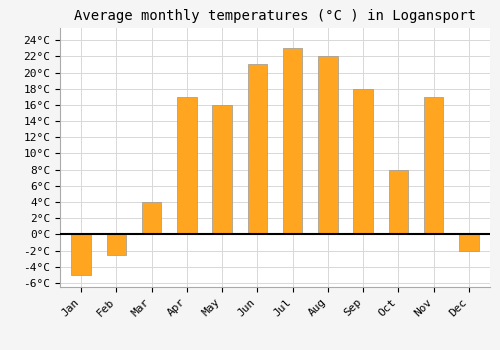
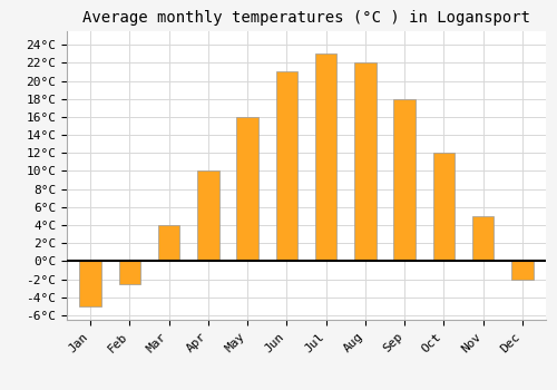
Apr: 17.0°C -> 10.0°C
Oct: 8.0°C -> 12.0°C
Nov: 17.0°C -> 5.0°C
